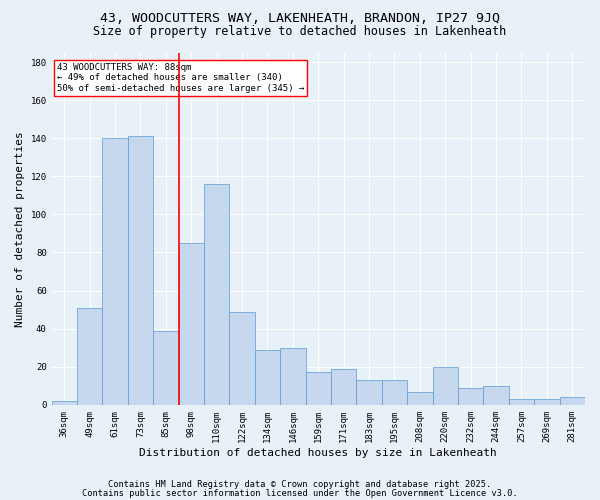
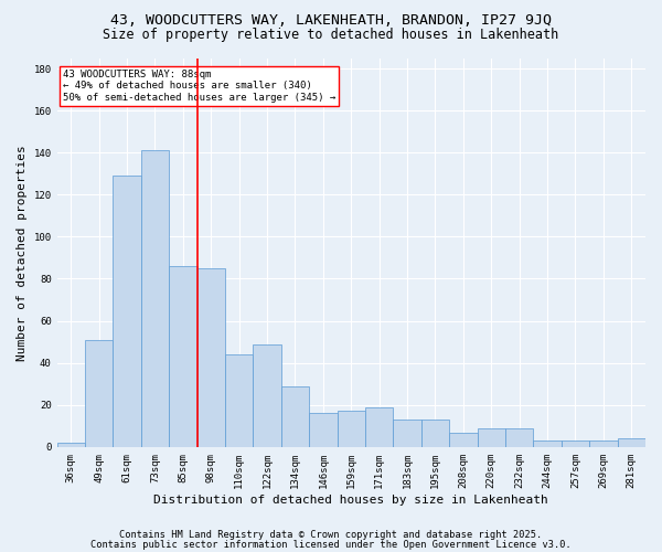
61sqm: 140 -> 129
85sqm: 39 -> 86
110sqm: 116 -> 44
146sqm: 30 -> 16
220sqm: 20 -> 9
244sqm: 10 -> 3
